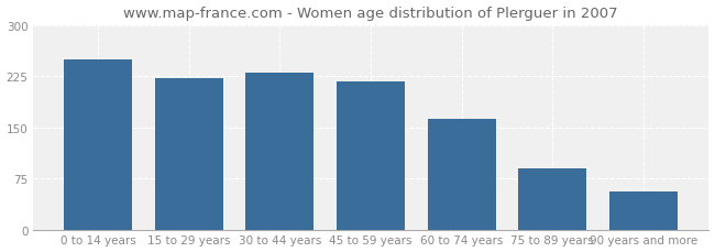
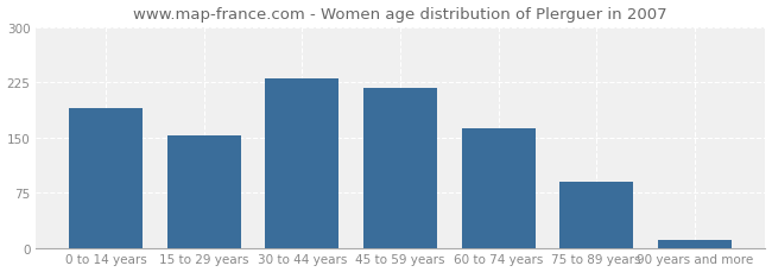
0 to 14 years: 250 -> 190
15 to 29 years: 222 -> 152
90 years and more: 56 -> 10
